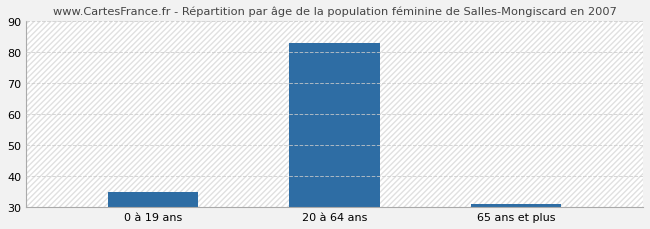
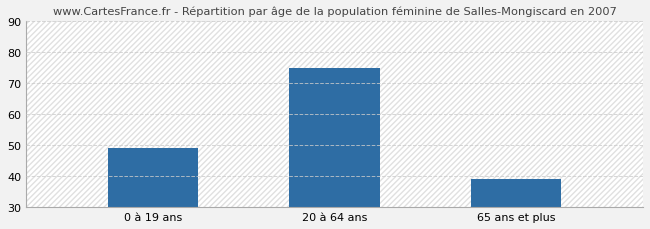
0 à 19 ans: 35 -> 49
20 à 64 ans: 83 -> 75
65 ans et plus: 31 -> 39
